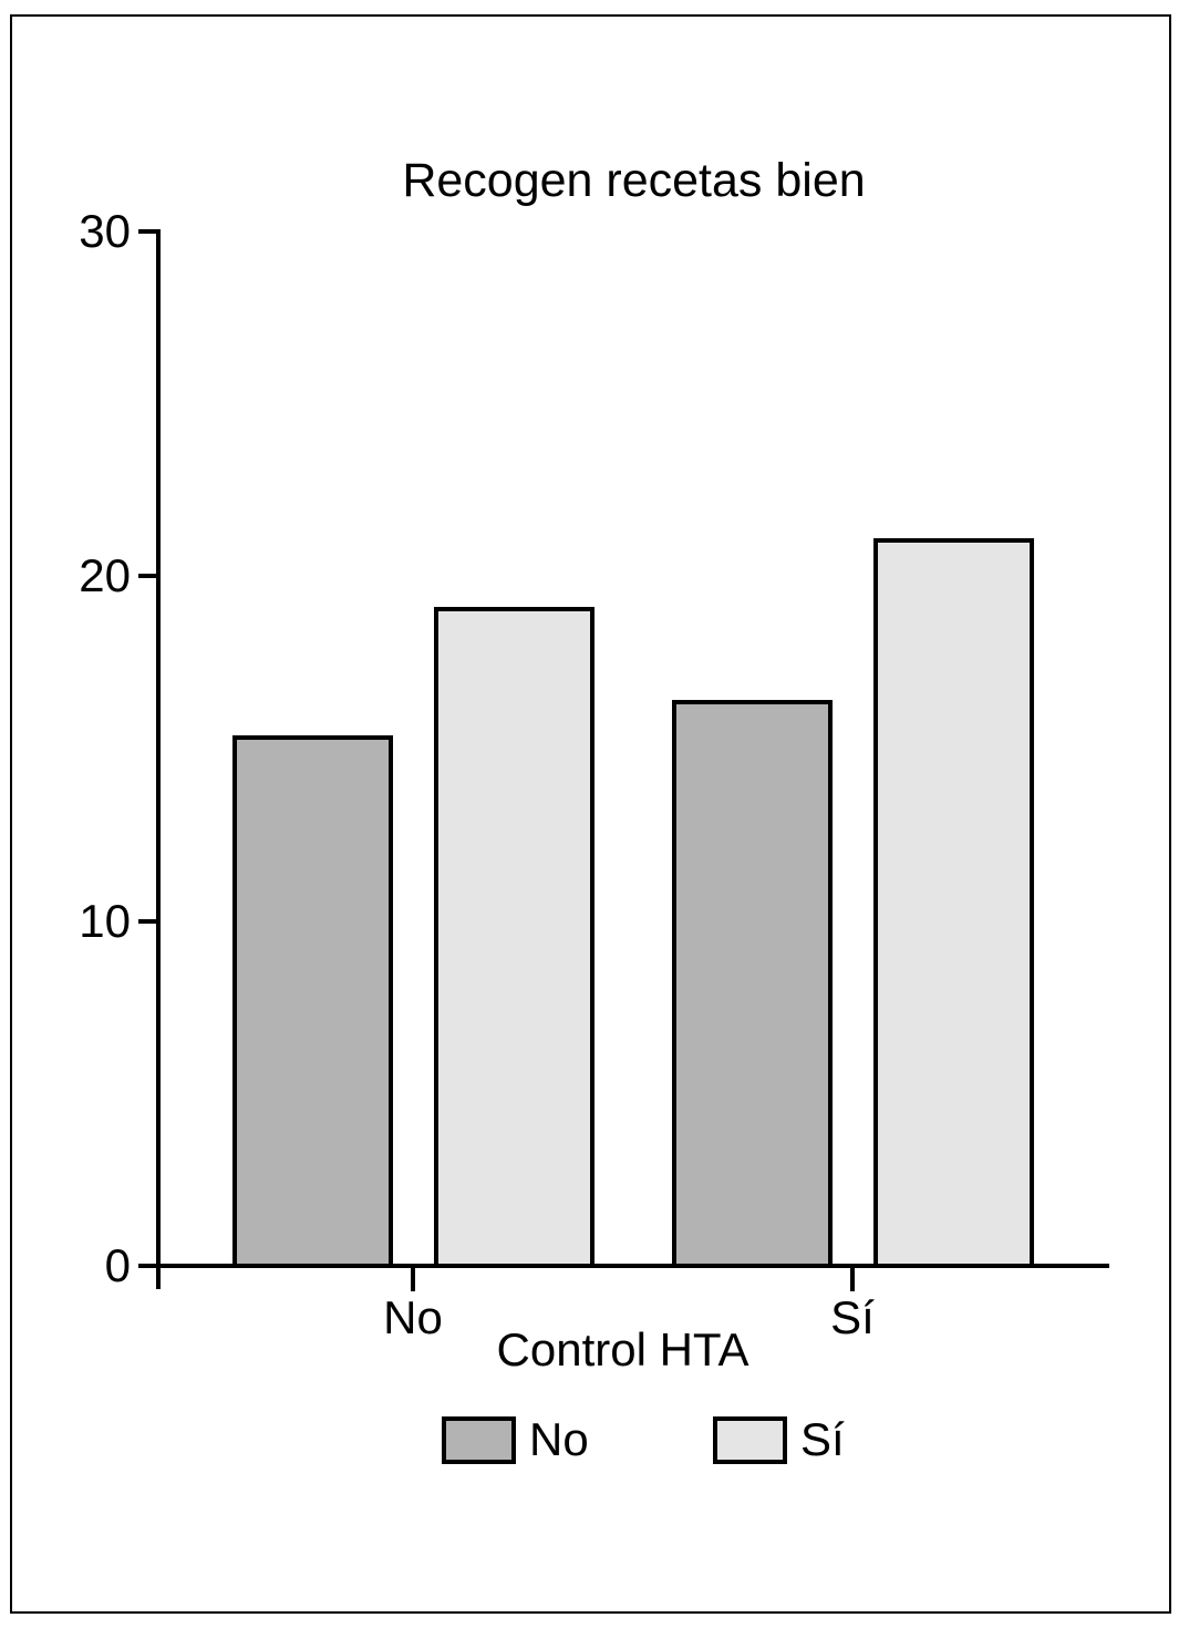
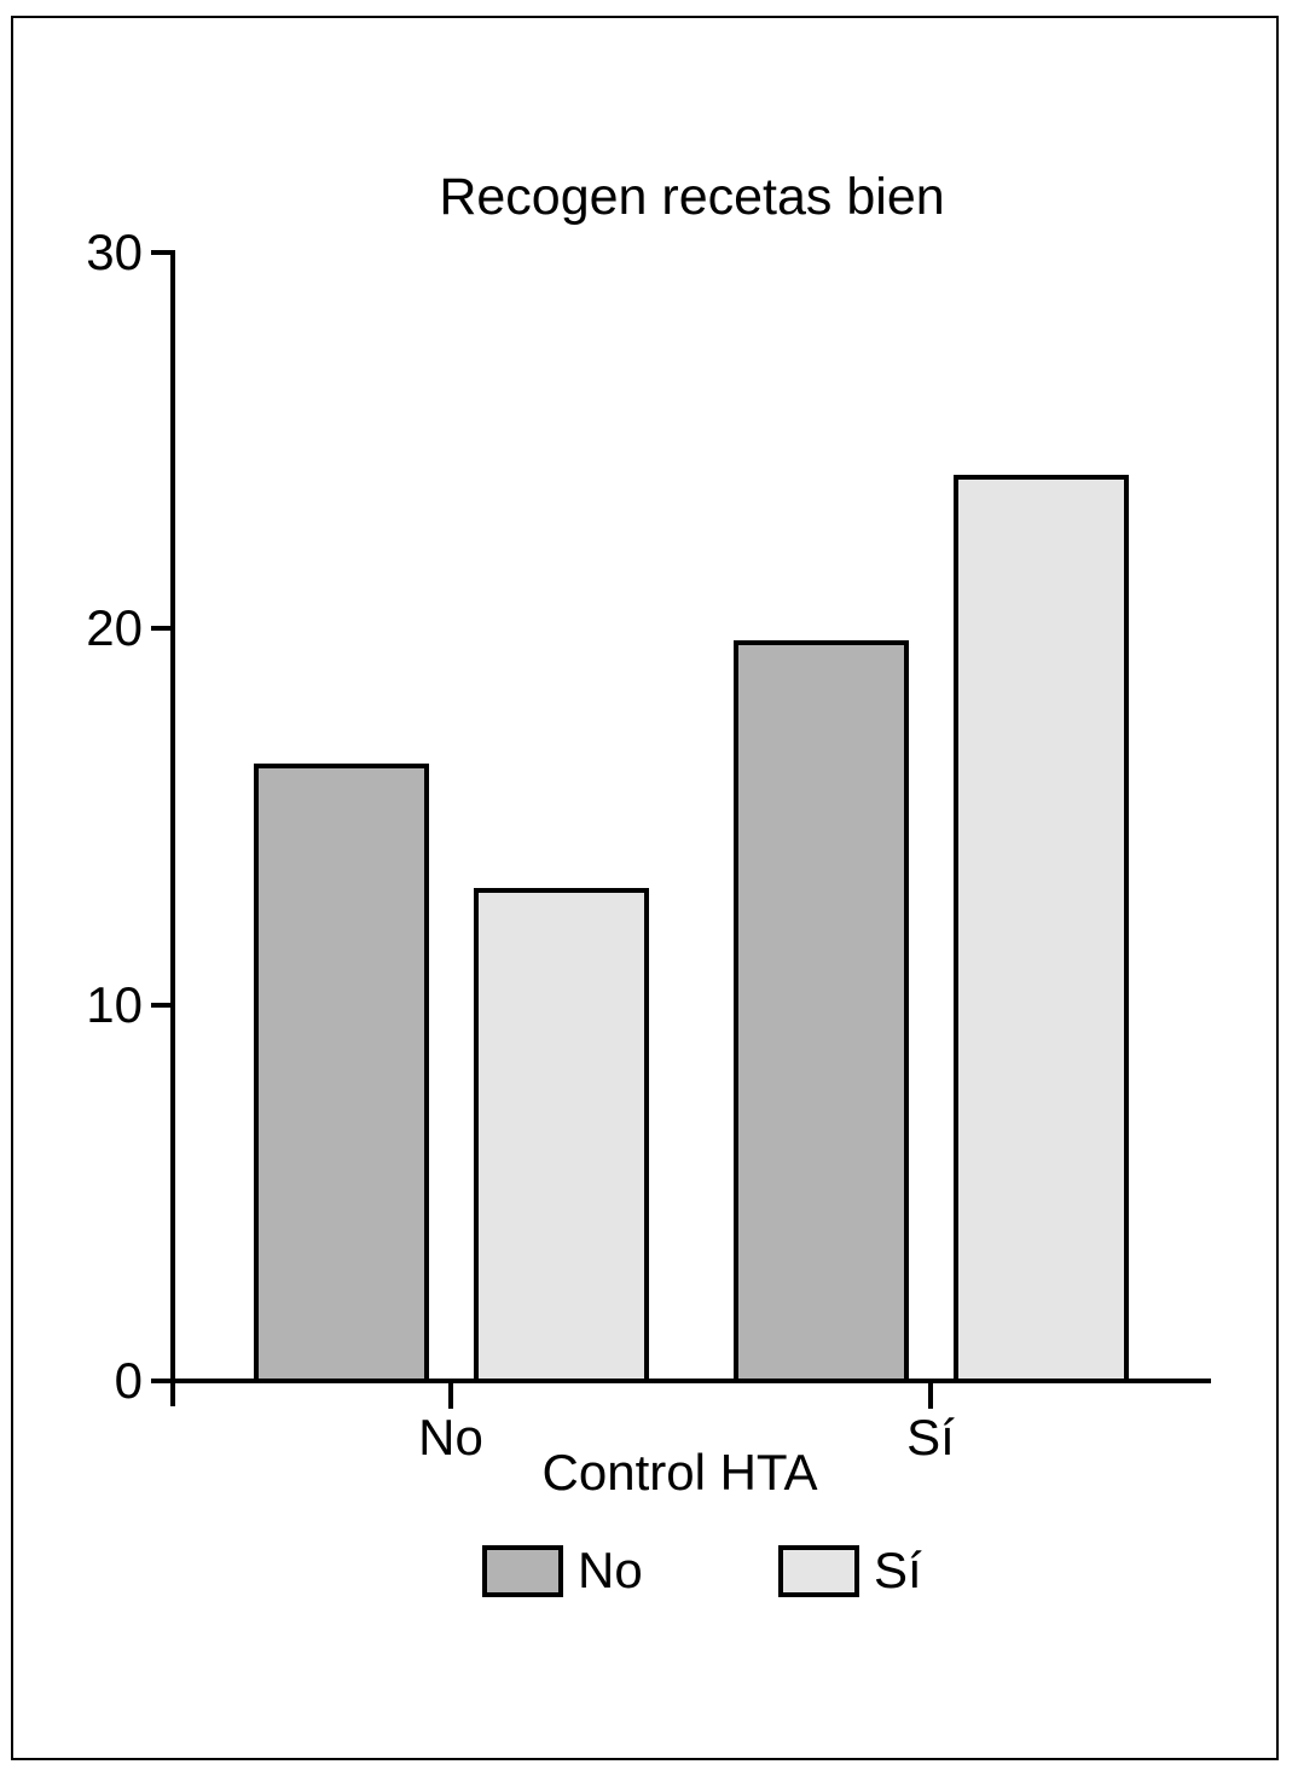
No/No: 15.4 -> 16.4
Sí/No: 19.1 -> 13.1
No/Sí: 16.4 -> 19.7
Sí/Sí: 21.1 -> 24.1
